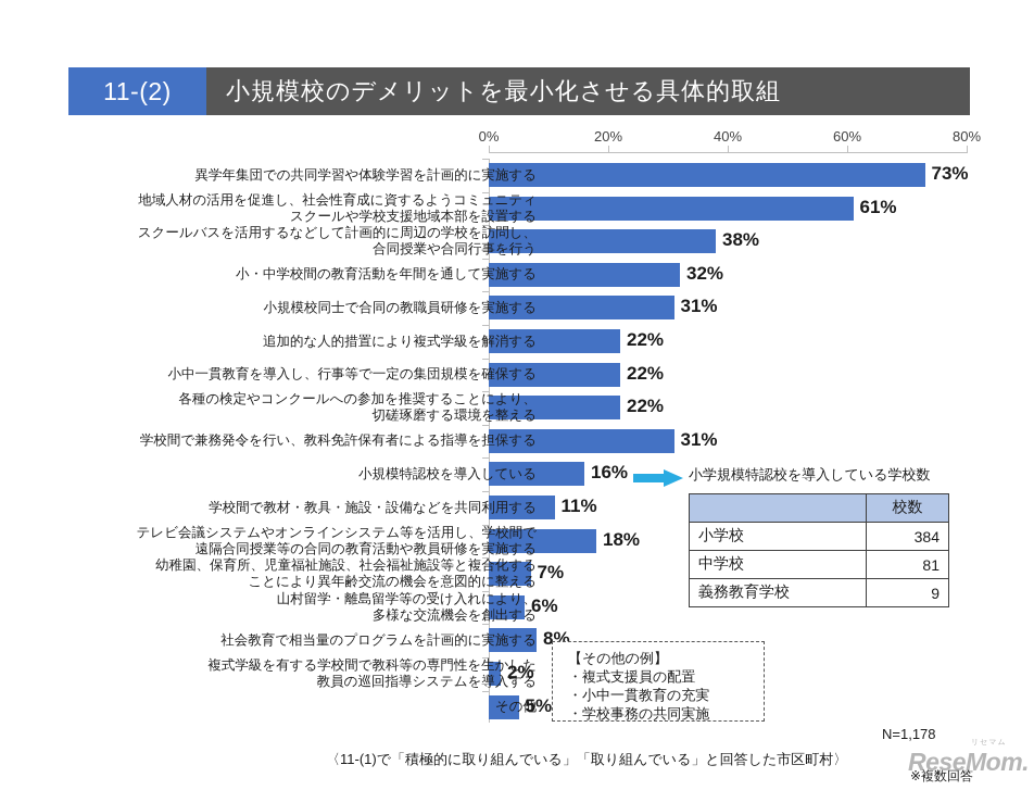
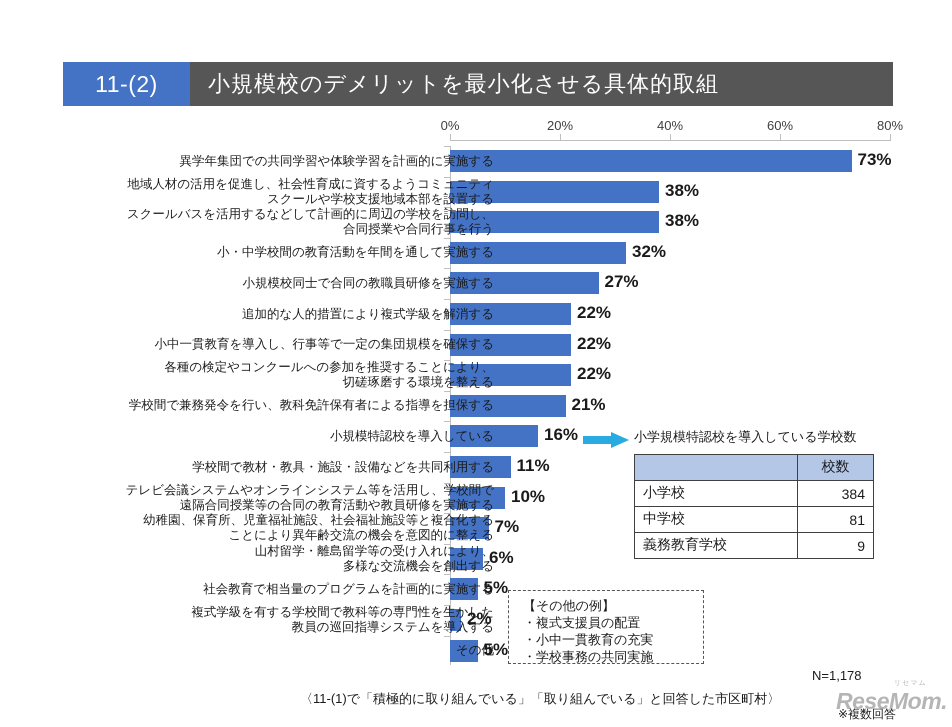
地域人材の活用を促進し、社会性育成に資するようコミュニティ スクールや学校支援地域本部を設置する: 61% -> 38%
小規模校同士で合同の教職員研修を実施する: 31% -> 27%
学校間で兼務発令を行い、教科免許保有者による指導を担保する: 31% -> 21%
テレビ会議システムやオンラインシステム等を活用し、学校間で 遠隔合同授業等の合同の教育活動や教員研修を実施する: 18% -> 10%
社会教育で相当量のプログラムを計画的に実施する: 8% -> 5%
